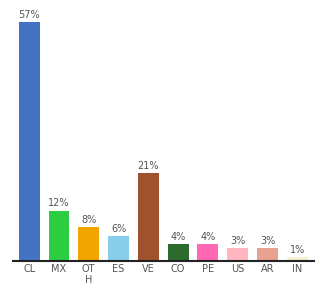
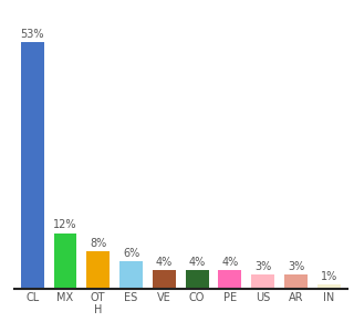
CL: 57% -> 53%
VE: 21% -> 4%
